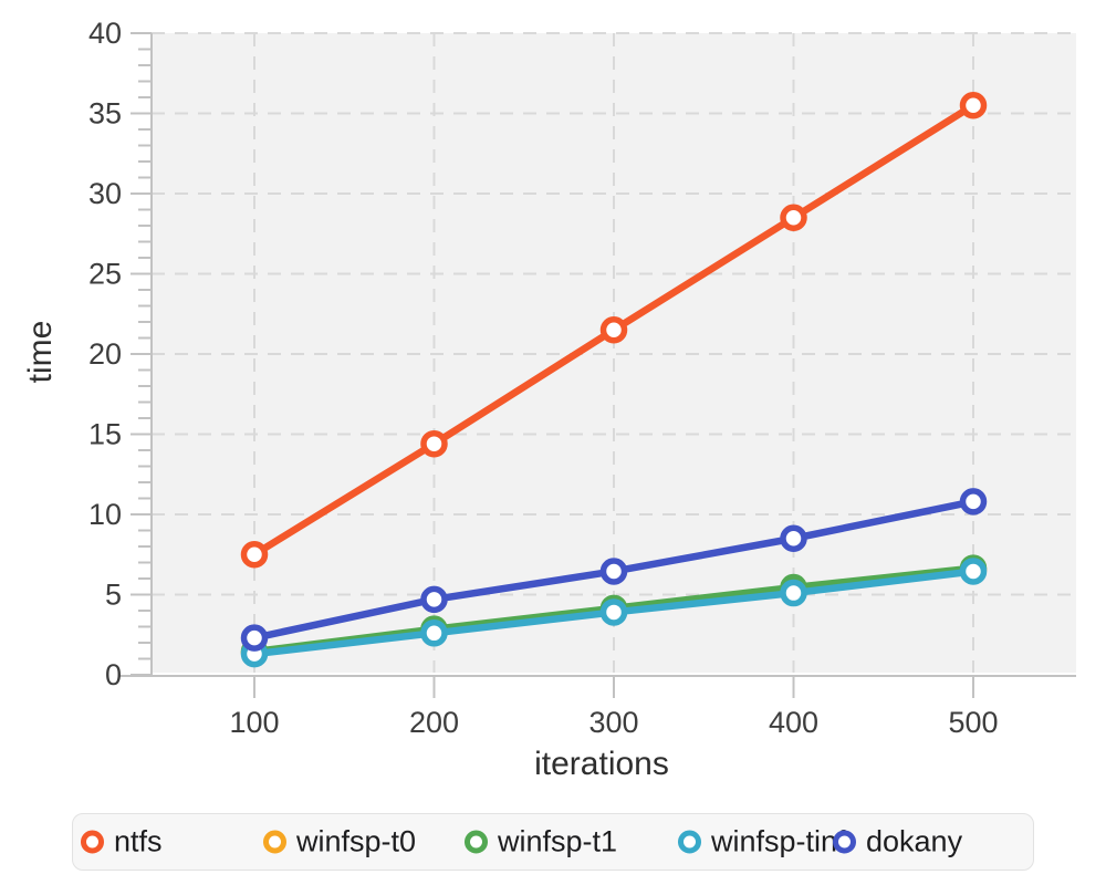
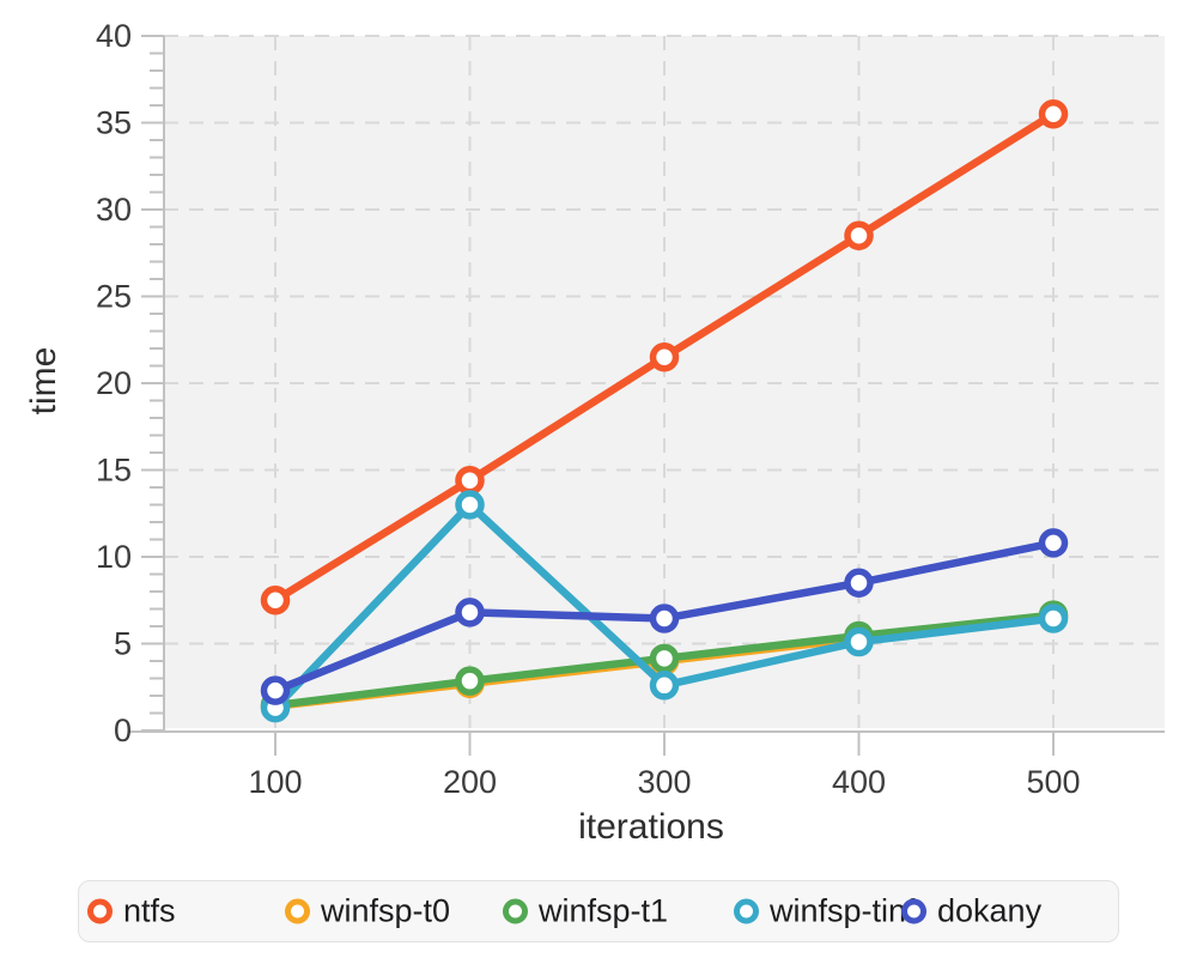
winfsp-tinf/200: 2.6 -> 13.0
dokany/200: 4.7 -> 6.8
winfsp-tinf/300: 3.9 -> 2.6
